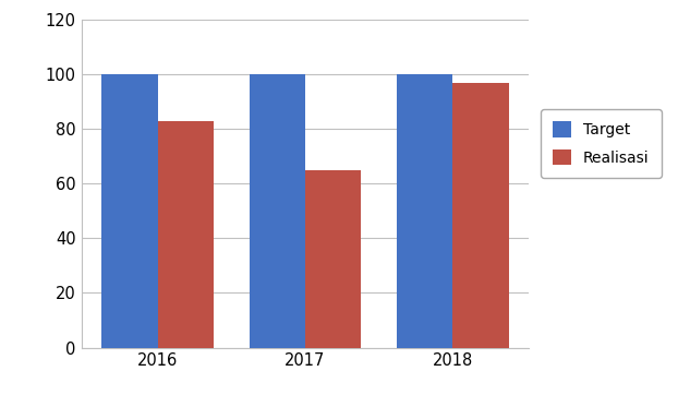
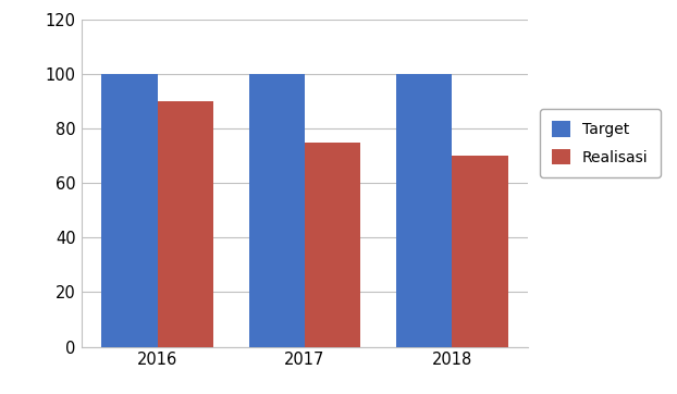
Realisasi/2016: 83 -> 90
Realisasi/2017: 65 -> 75
Realisasi/2018: 97 -> 70
